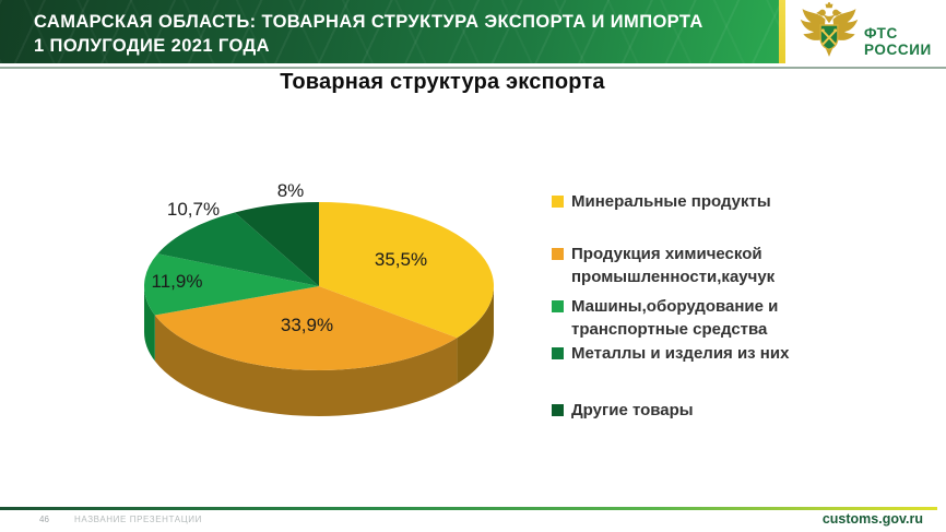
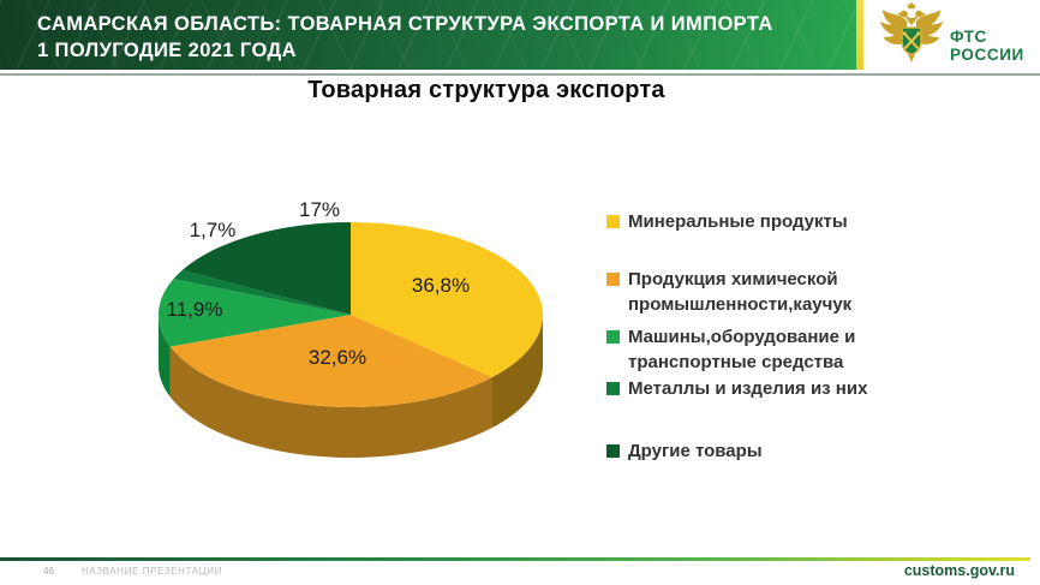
Минеральные продукты: 35,5% -> 36,8%
Продукция химической промышленности,каучук: 33,9% -> 32,6%
Металлы и изделия из них: 10,7% -> 1,7%
Другие товары: 8% -> 17%
